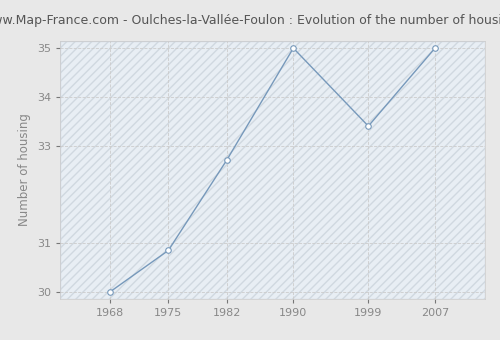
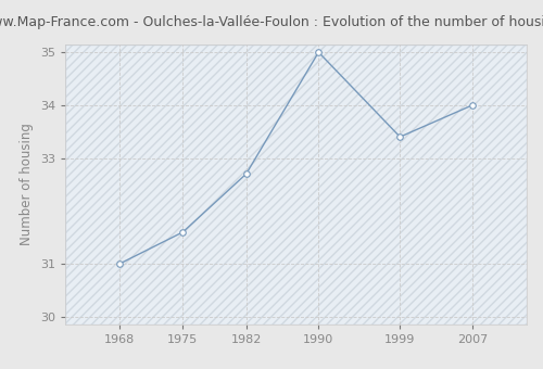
1968: 30.00 -> 31.00
1975: 30.85 -> 31.60
2007: 35.00 -> 34.00
